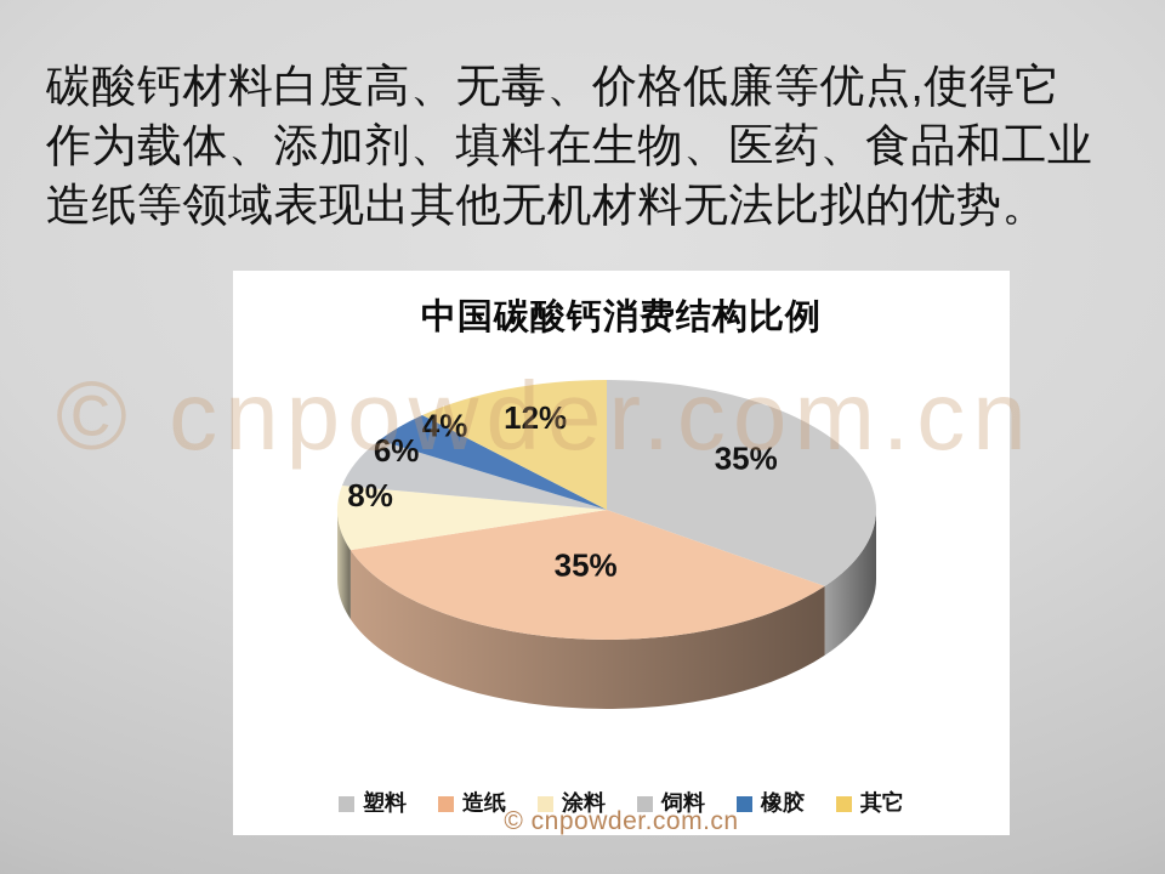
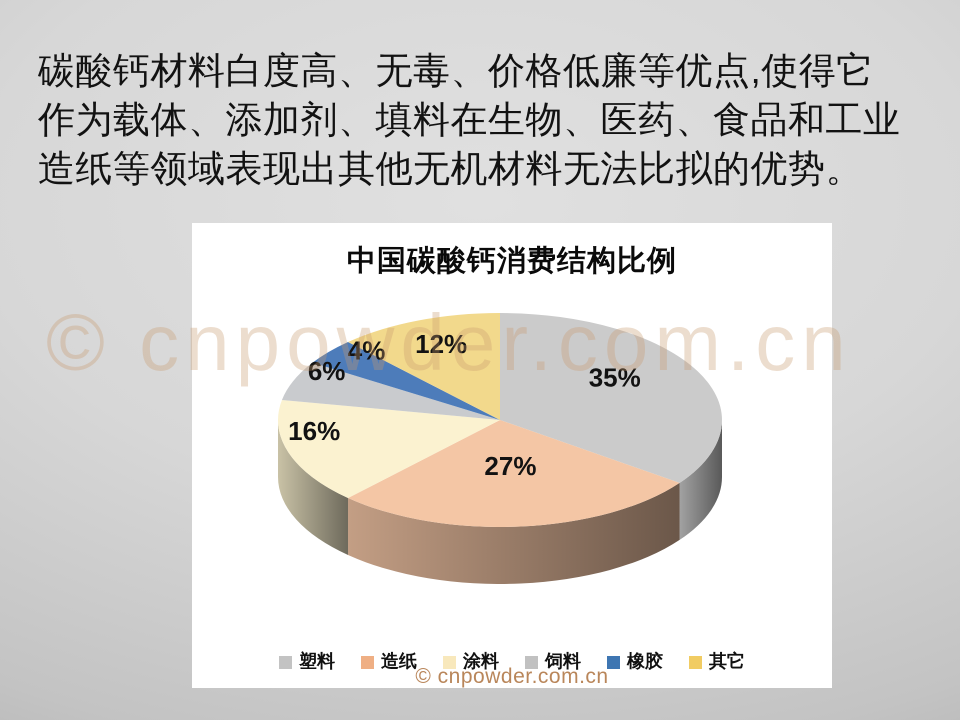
造纸: 35% -> 27%
涂料: 8% -> 16%
